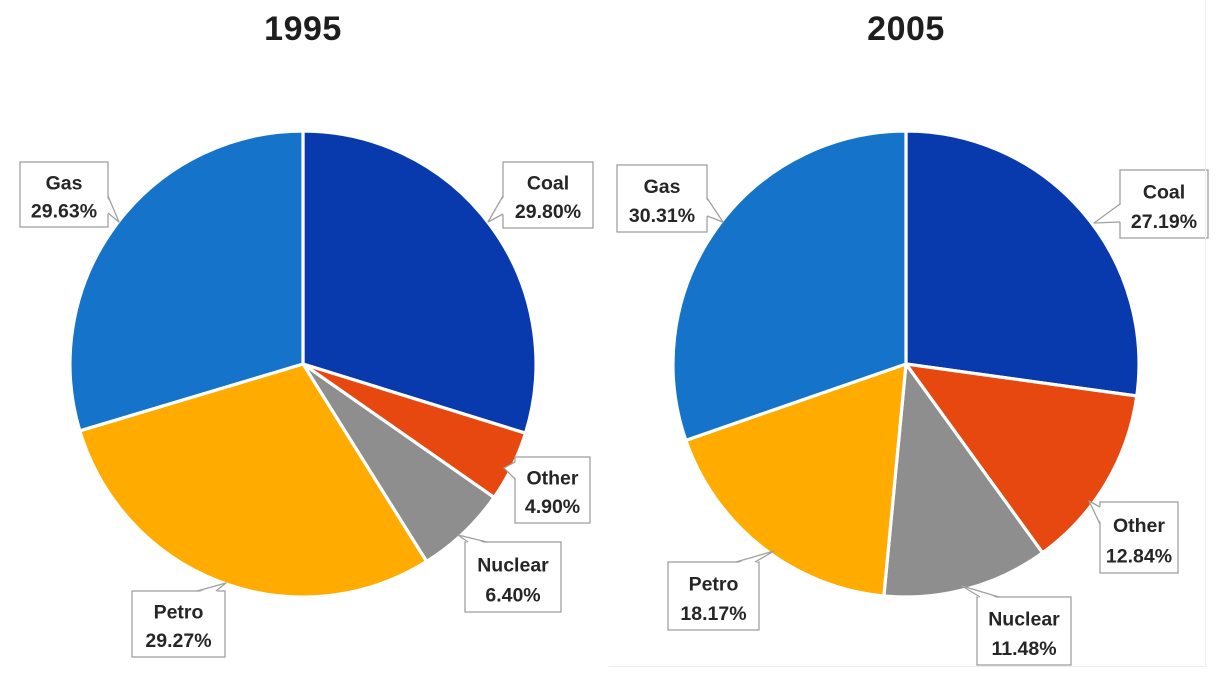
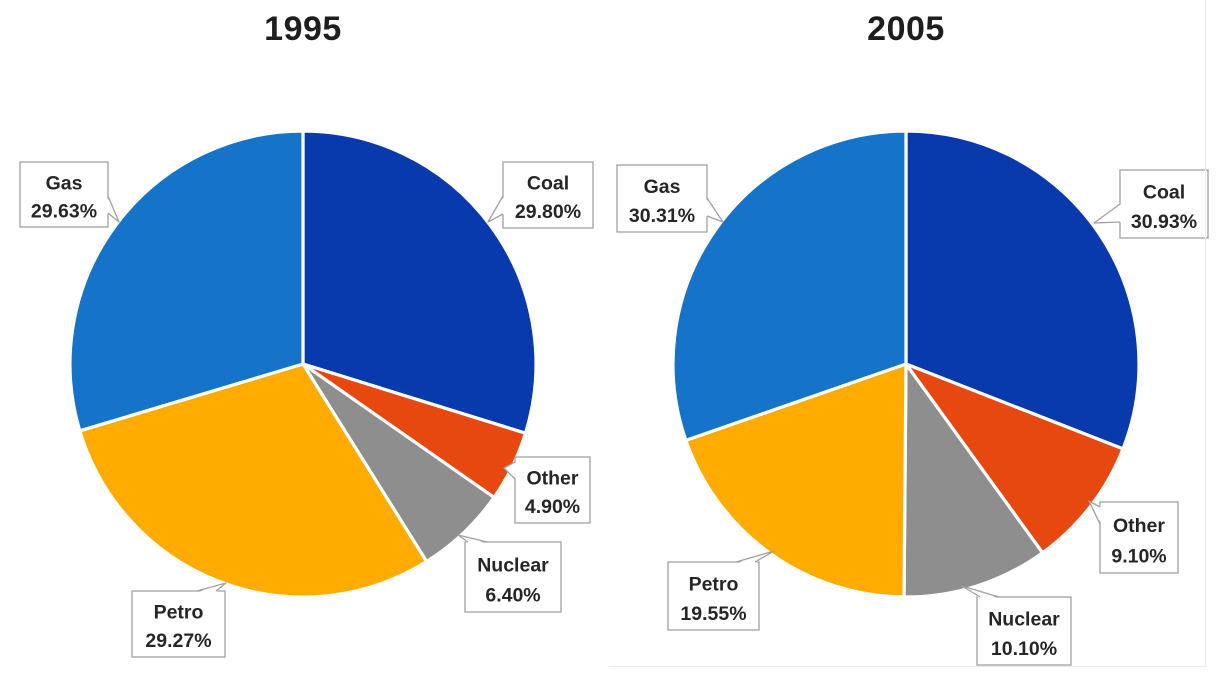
2005/Coal: 27.19% -> 30.93%
2005/Other: 12.84% -> 9.10%
2005/Nuclear: 11.48% -> 10.10%
2005/Petro: 18.17% -> 19.55%
